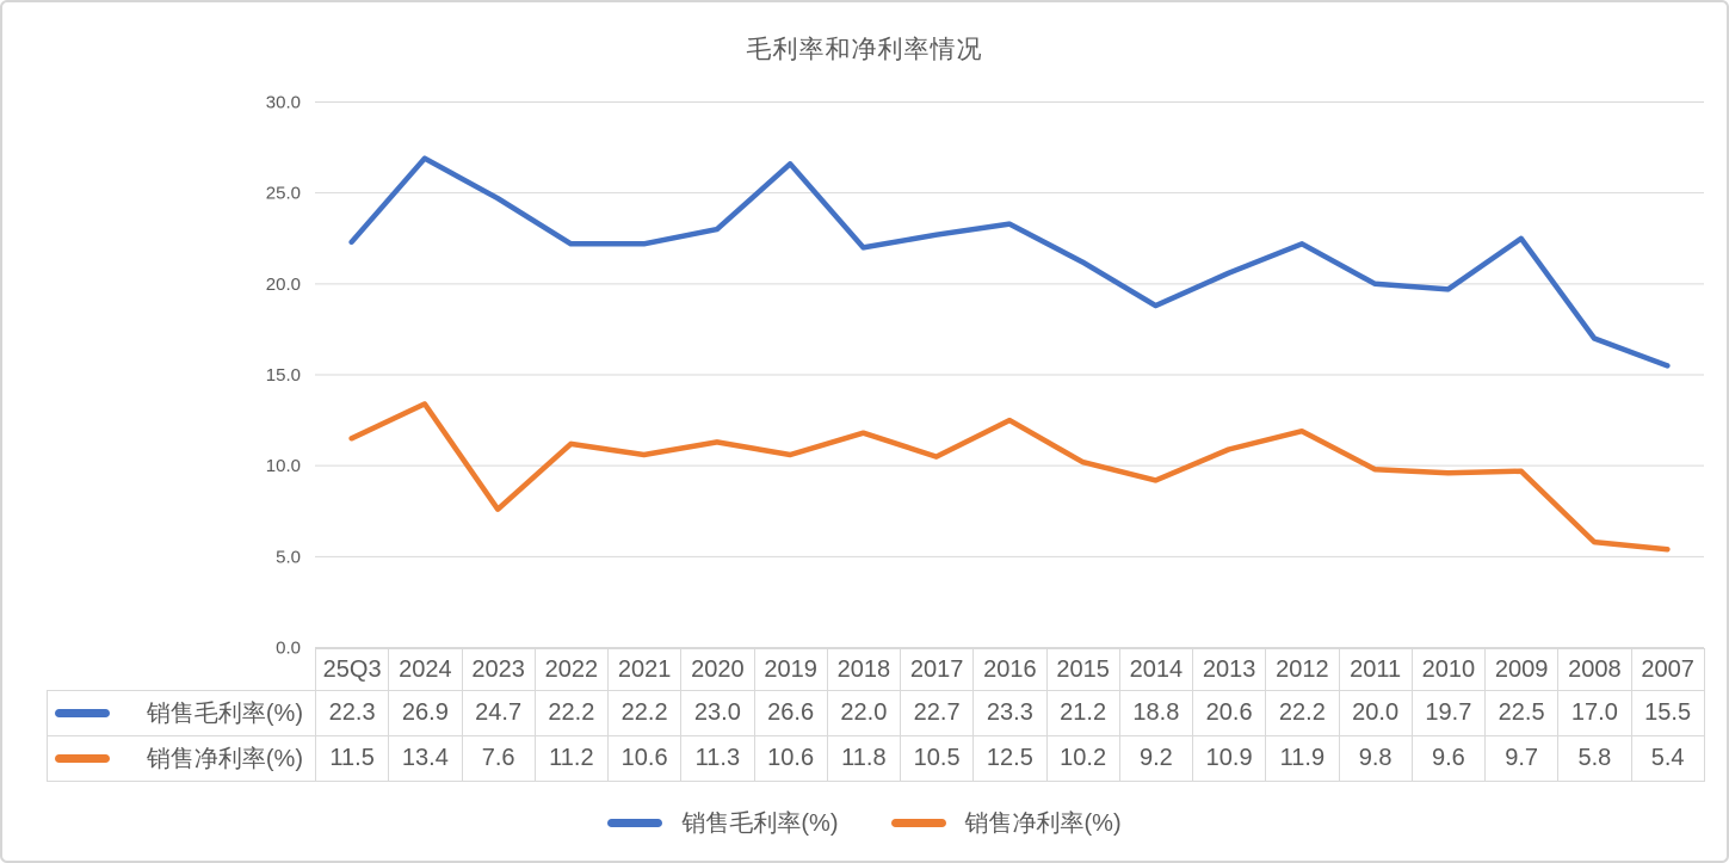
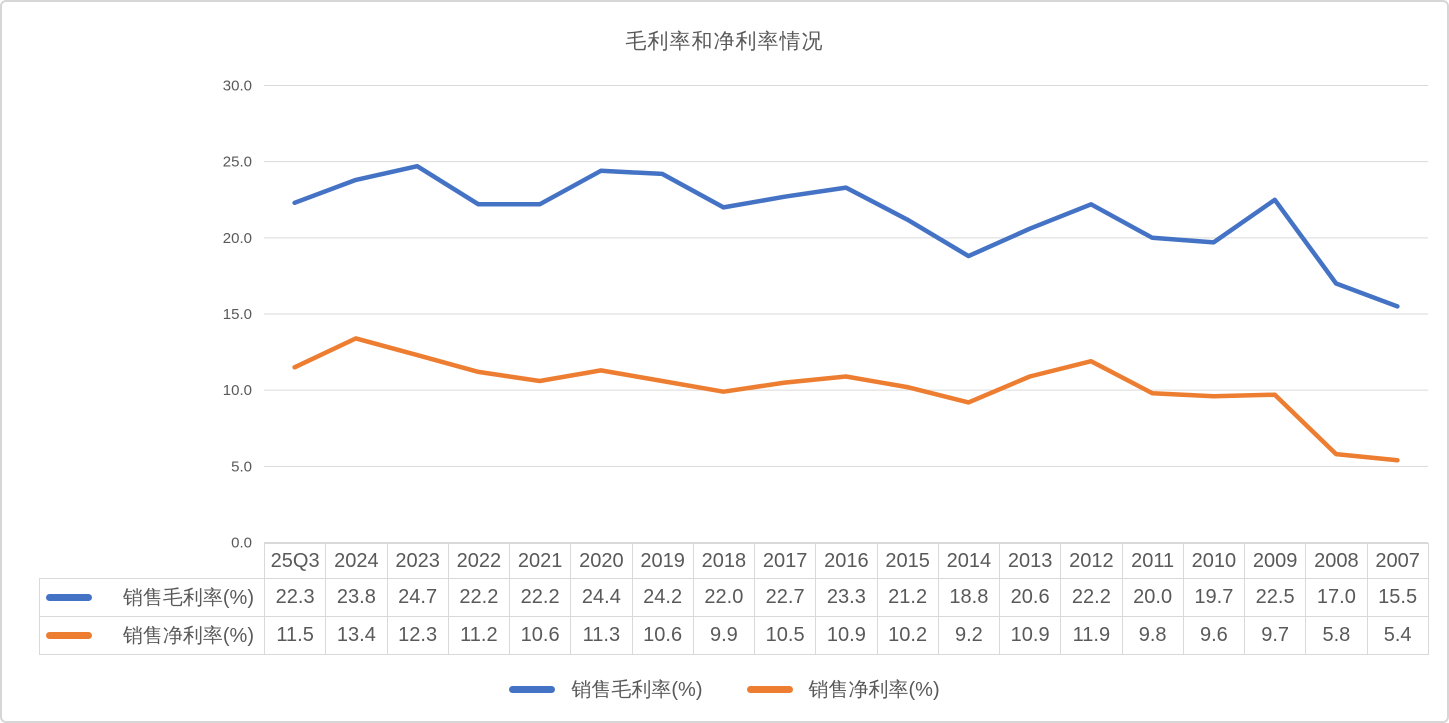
销售毛利率(%)/2024: 26.9 -> 23.8
销售净利率(%)/2023: 7.6 -> 12.3
销售毛利率(%)/2020: 23.0 -> 24.4
销售毛利率(%)/2019: 26.6 -> 24.2
销售净利率(%)/2018: 11.8 -> 9.9
销售净利率(%)/2016: 12.5 -> 10.9
